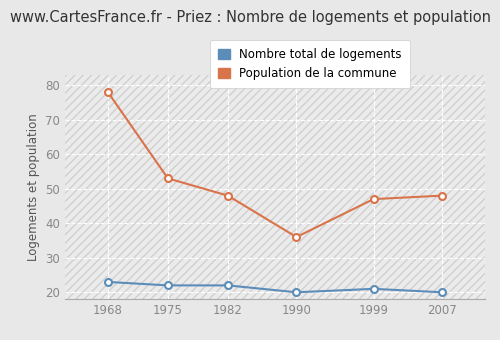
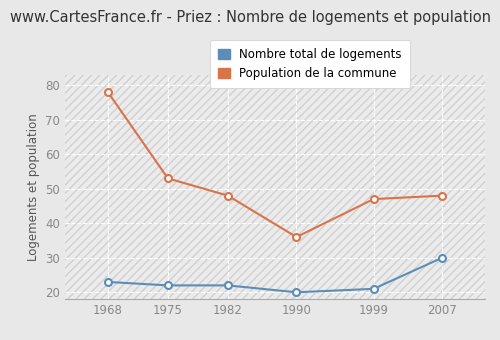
Nombre total de logements/2007: 20 -> 30
